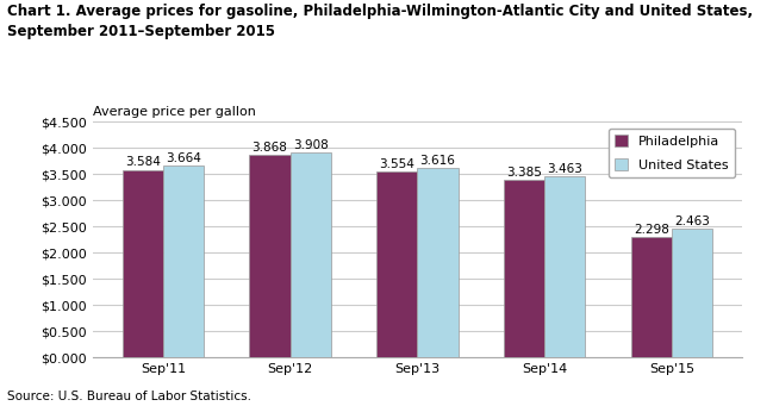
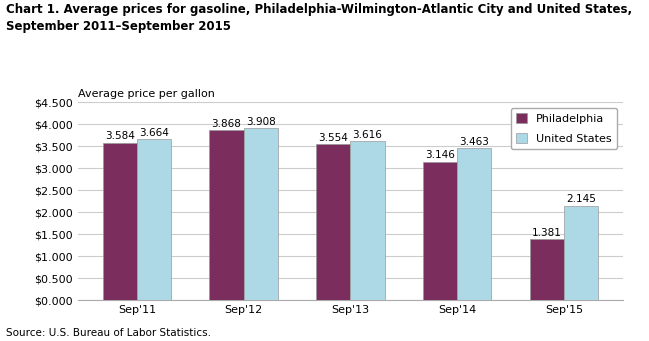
Philadelphia/Sep'14: 3.385 -> 3.146
Philadelphia/Sep'15: 2.298 -> 1.381
United States/Sep'15: 2.463 -> 2.145
